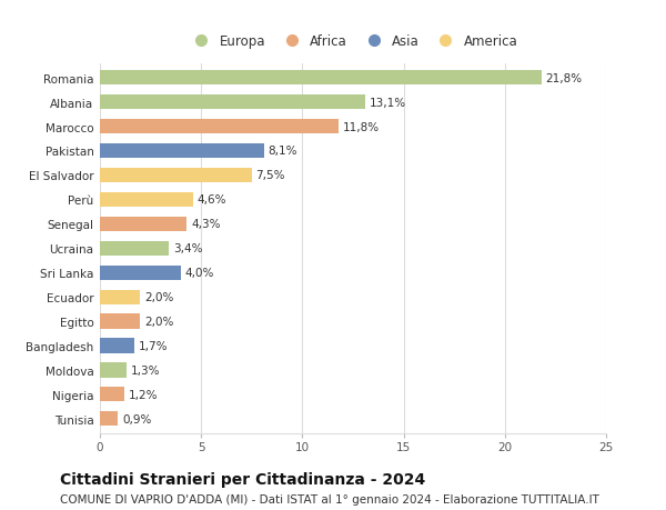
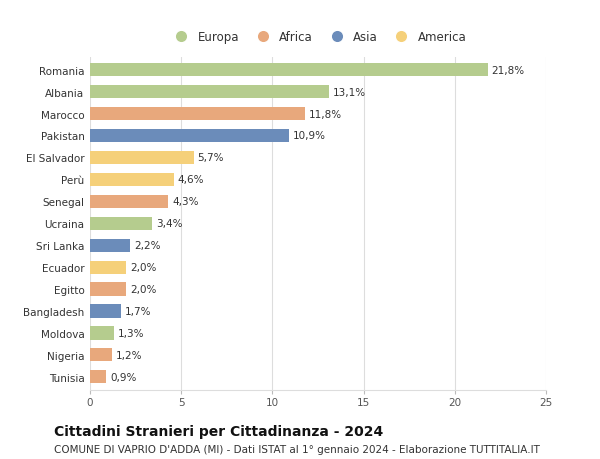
Pakistan: 8,1% -> 10,9%
El Salvador: 7,5% -> 5,7%
Sri Lanka: 4,0% -> 2,2%
